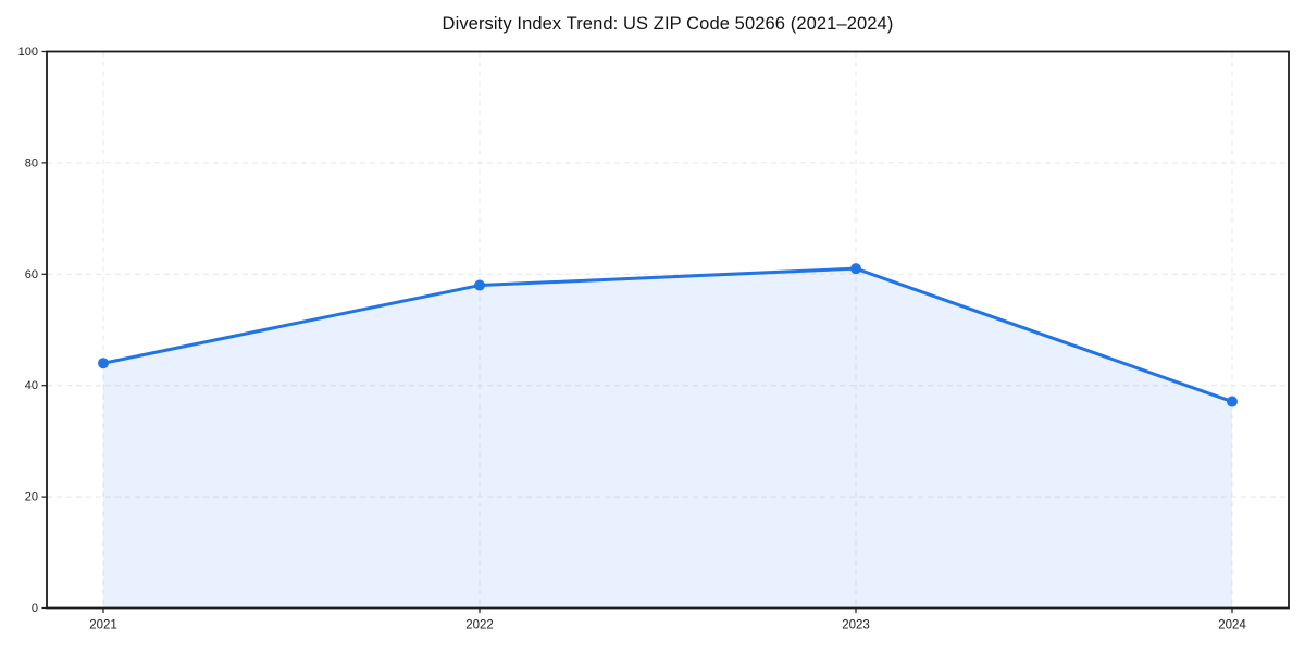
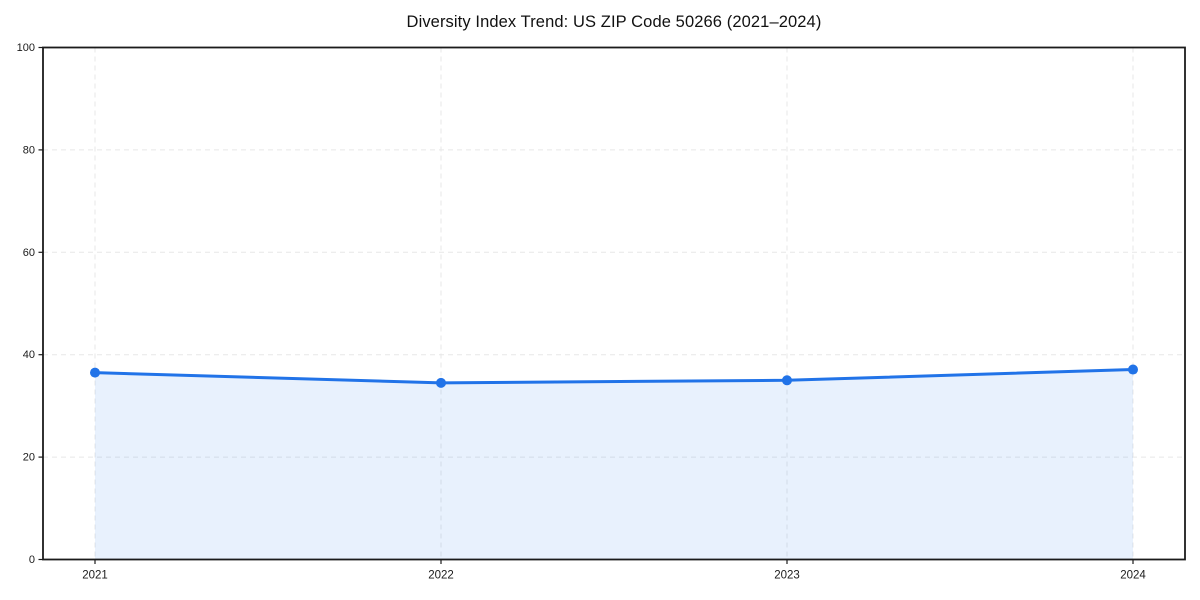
2021: 44 -> 36
2022: 58 -> 34
2023: 61 -> 35
